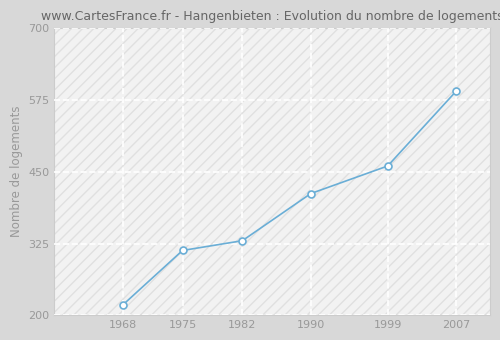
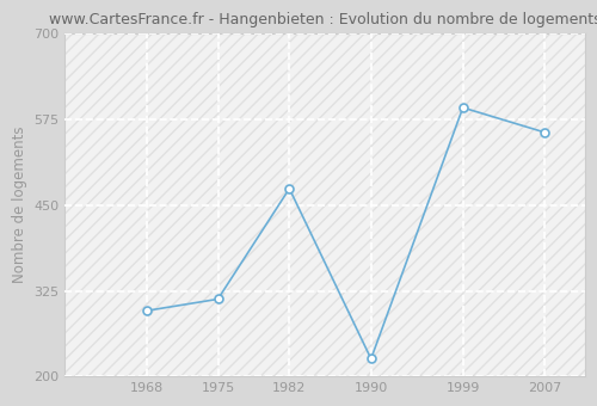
1968: 218 -> 296
1982: 330 -> 474
1990: 412 -> 226
1999: 460 -> 592
2007: 590 -> 556
